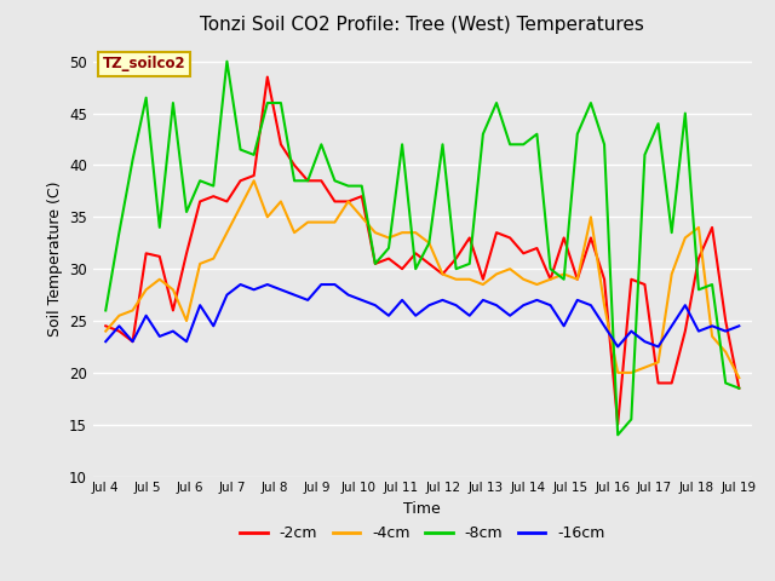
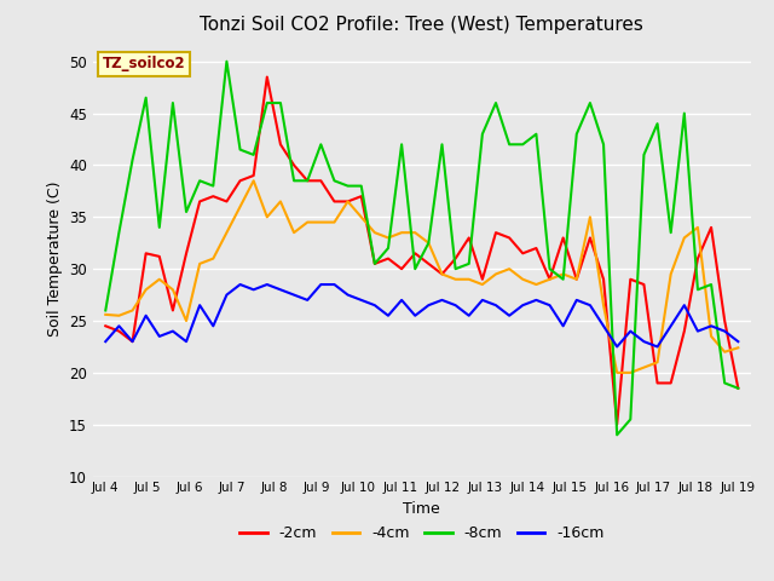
-4cm/Jul 4: 24.0 -> 25.6
-4cm/Jul 19: 19.5 -> 22.4
-16cm/Jul 19: 24.5 -> 23.0
